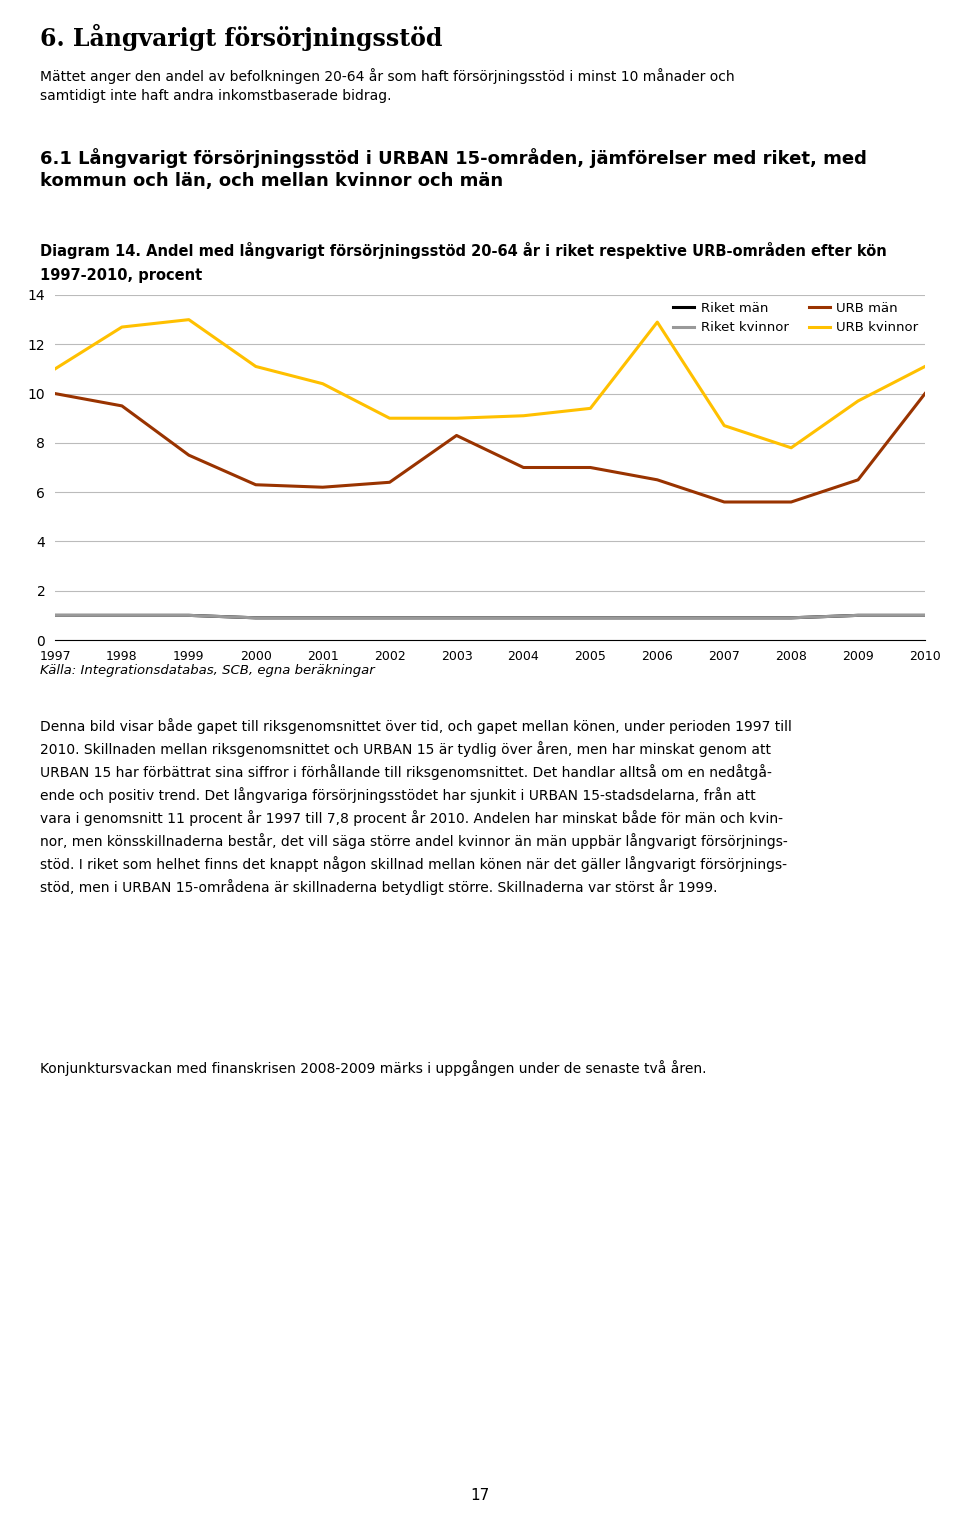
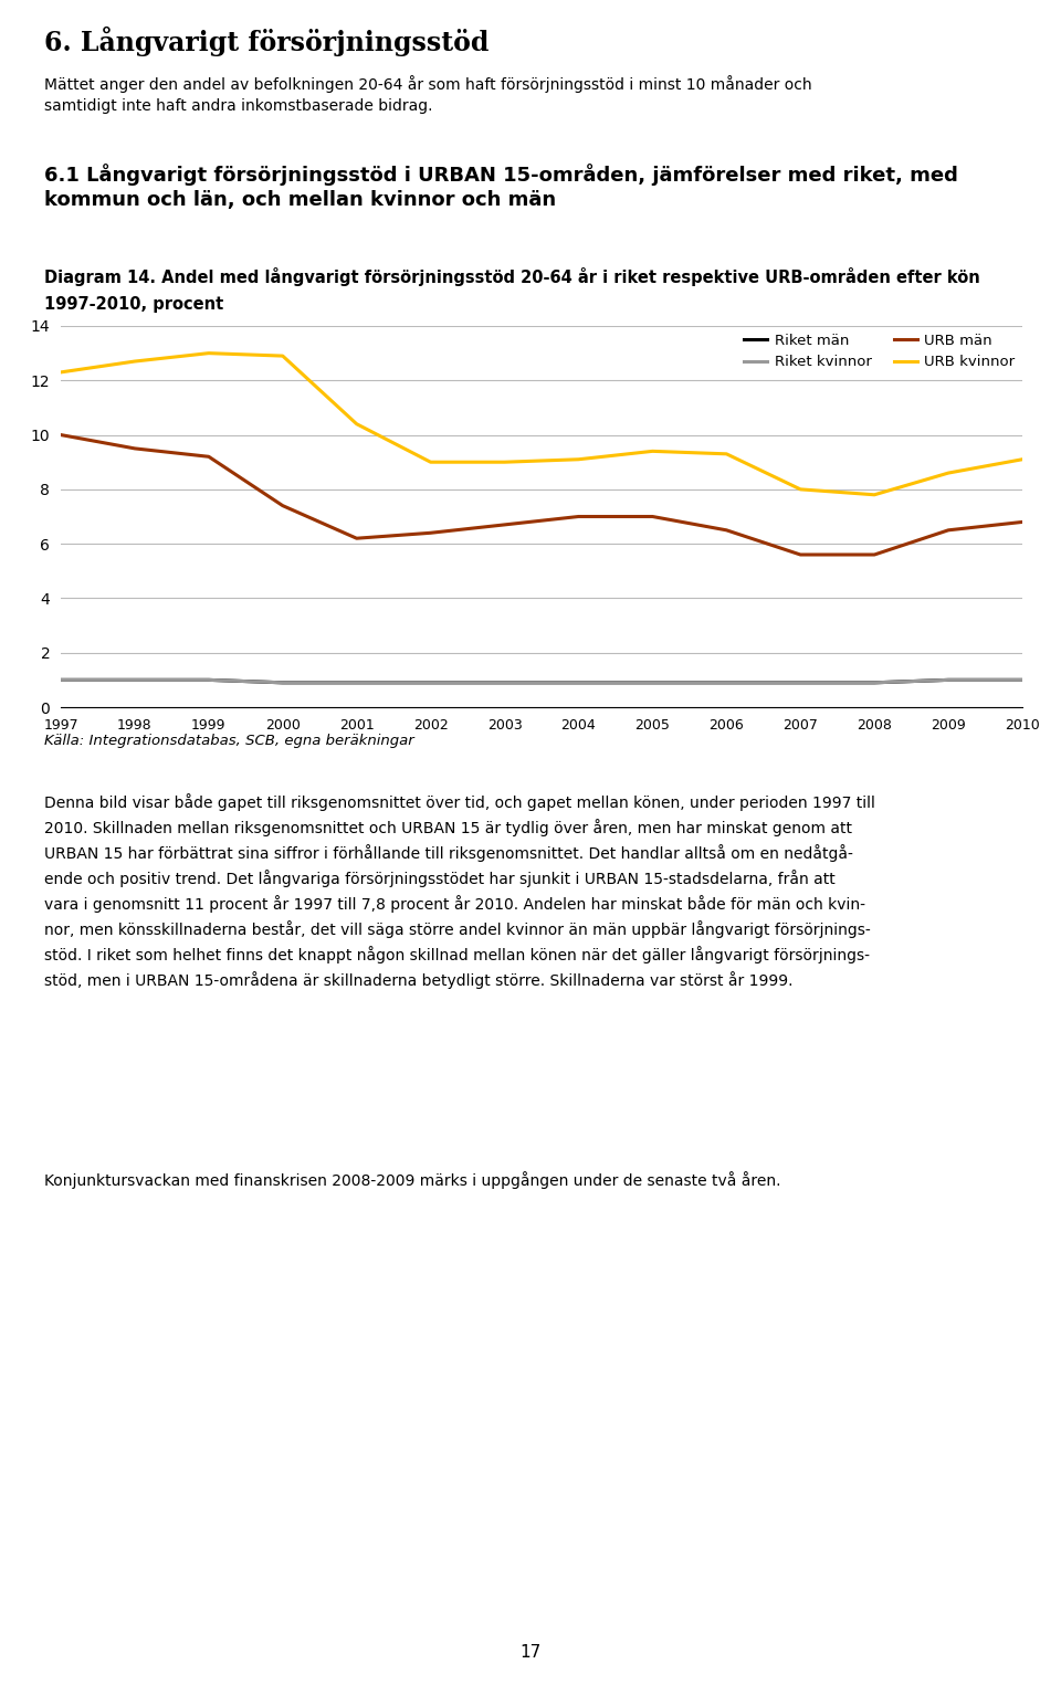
URB kvinnor/1997: 11.0 -> 12.3
URB män/1999: 7.5 -> 9.2
URB män/2000: 6.3 -> 7.4
URB kvinnor/2000: 11.1 -> 12.9
URB män/2003: 8.3 -> 6.7
URB kvinnor/2006: 12.9 -> 9.3
URB kvinnor/2007: 8.7 -> 8.0
URB kvinnor/2009: 9.7 -> 8.6
URB män/2010: 10.0 -> 6.8
URB kvinnor/2010: 11.1 -> 9.1
